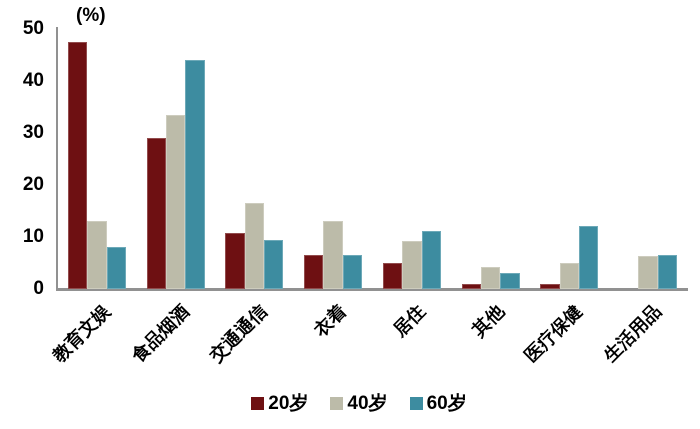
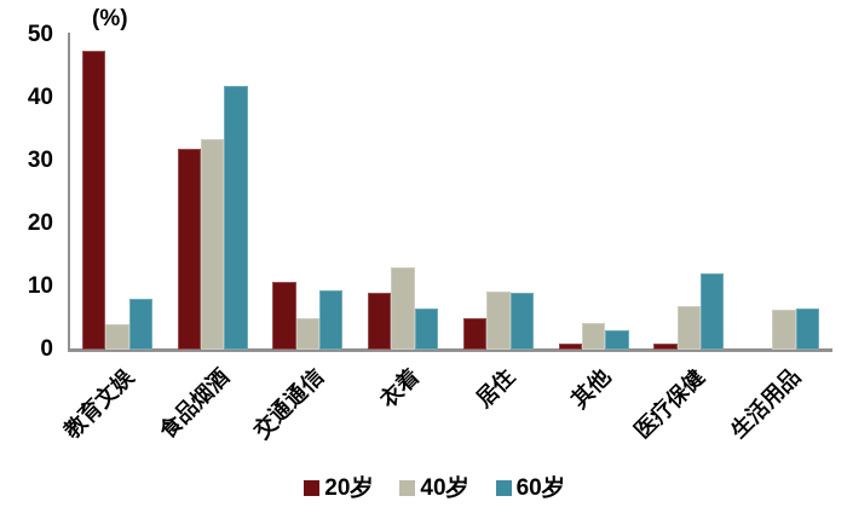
40岁/教育文娱: 13 -> 4
20岁/食品烟酒: 29 -> 32
60岁/食品烟酒: 44 -> 42
40岁/交通通信: 16 -> 5
20岁/衣着: 6 -> 9
60岁/居住: 11 -> 9
40岁/医疗保健: 5 -> 7
